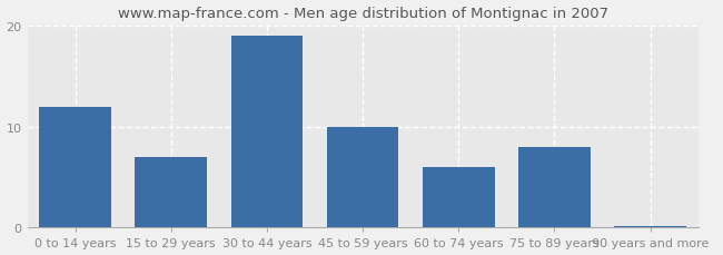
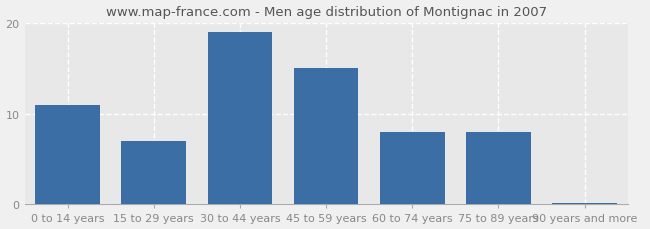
0 to 14 years: 12.0 -> 11.0
45 to 59 years: 10.0 -> 15.0
60 to 74 years: 6.0 -> 8.0
